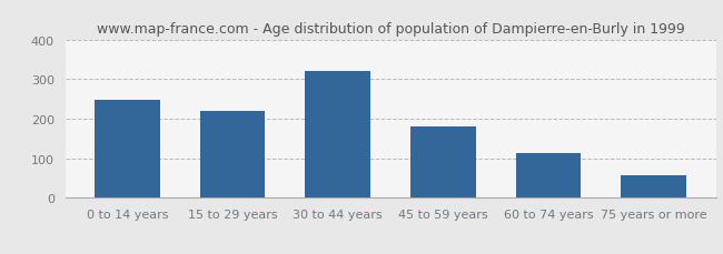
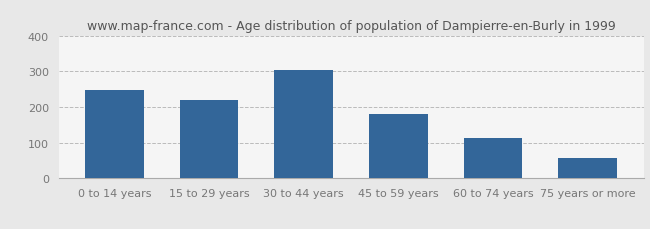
30 to 44 years: 320 -> 304
